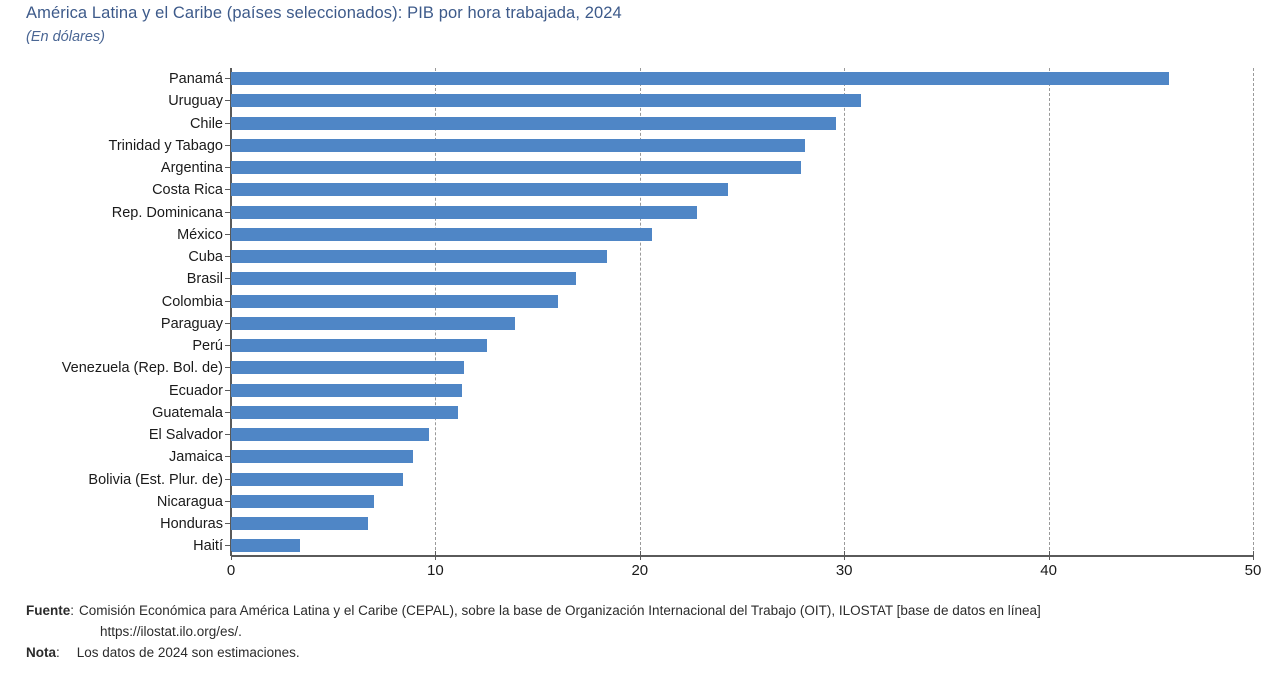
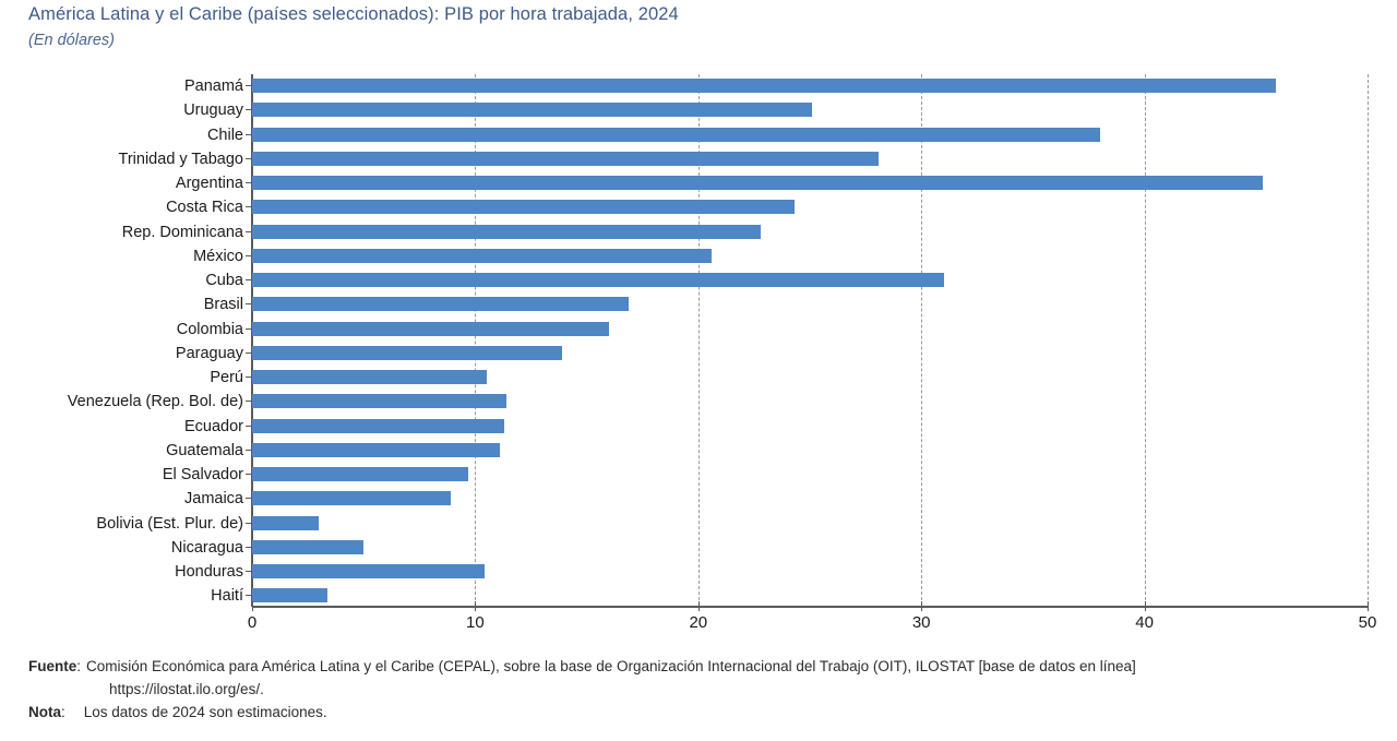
Uruguay: 30.8 -> 25.1
Chile: 29.6 -> 38.0
Argentina: 27.9 -> 45.3
Cuba: 18.4 -> 31.0
Perú: 12.5 -> 10.5
Bolivia (Est. Plur. de): 8.4 -> 3.0
Nicaragua: 7.0 -> 5.0
Honduras: 6.7 -> 10.4
